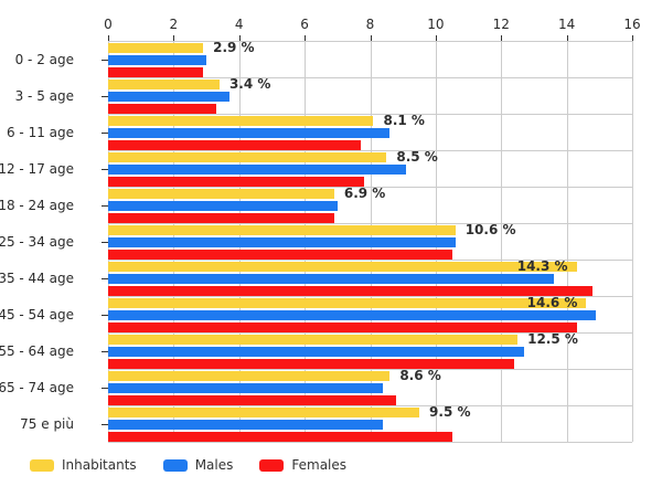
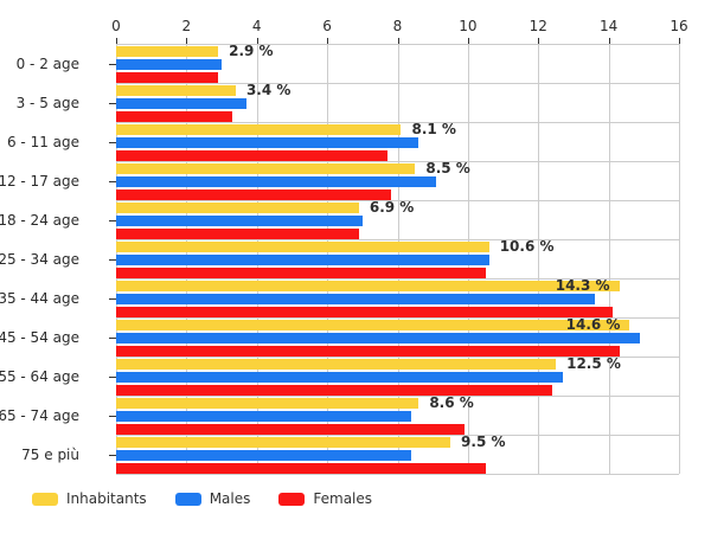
Females/35 - 44 age: 14.8 -> 14.1
Females/65 - 74 age: 8.8 -> 9.9
